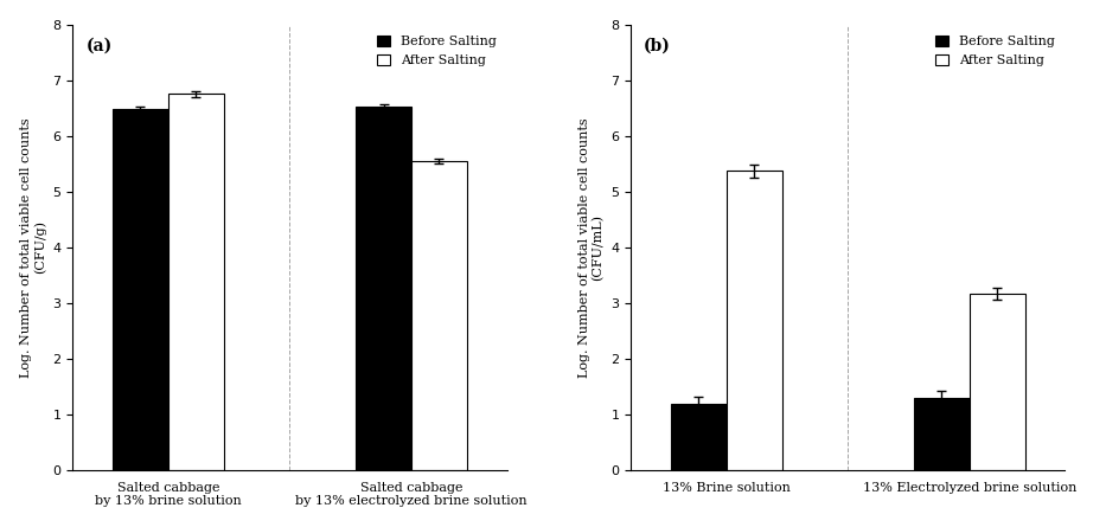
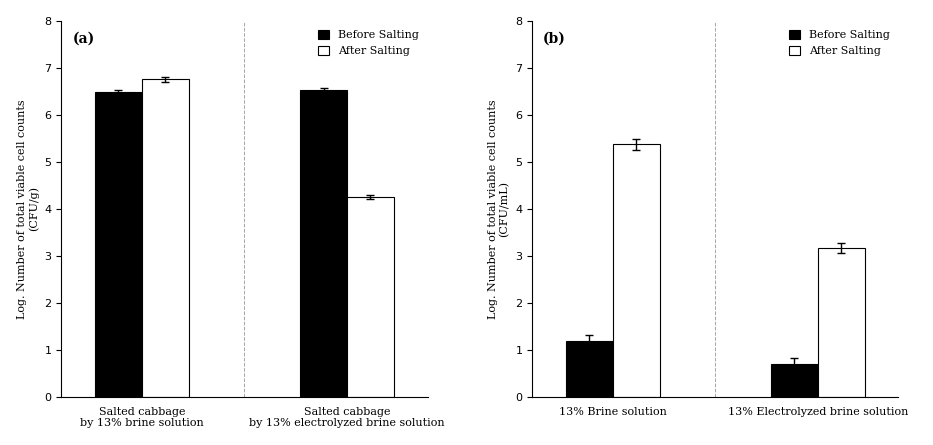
After Salting/Salted cabbage by 13% electrolyzed brine solution: 5.55 -> 4.25
Before Salting/13% Electrolyzed brine solution: 1.3 -> 0.7
